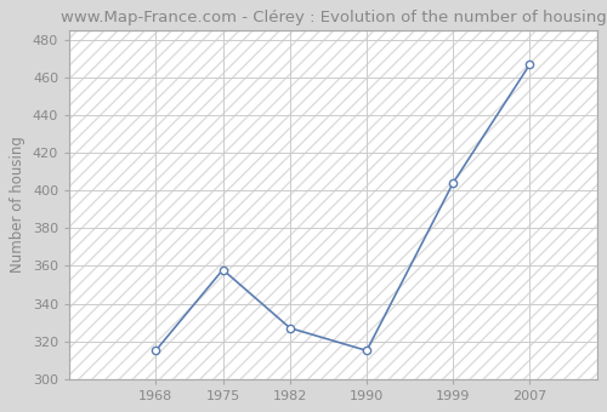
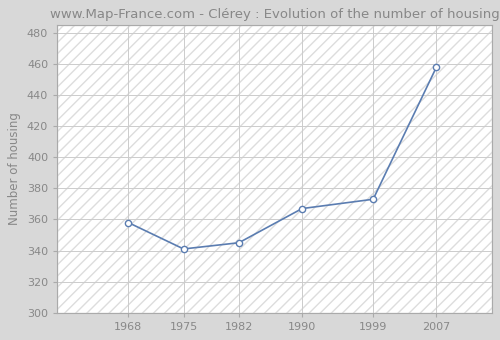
1968: 315 -> 358
1975: 358 -> 341
1982: 327 -> 345
1990: 315 -> 367
1999: 404 -> 373
2007: 467 -> 458
